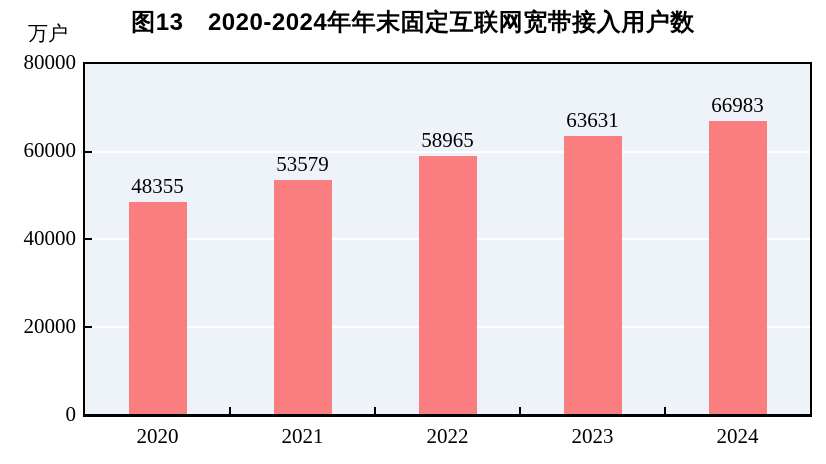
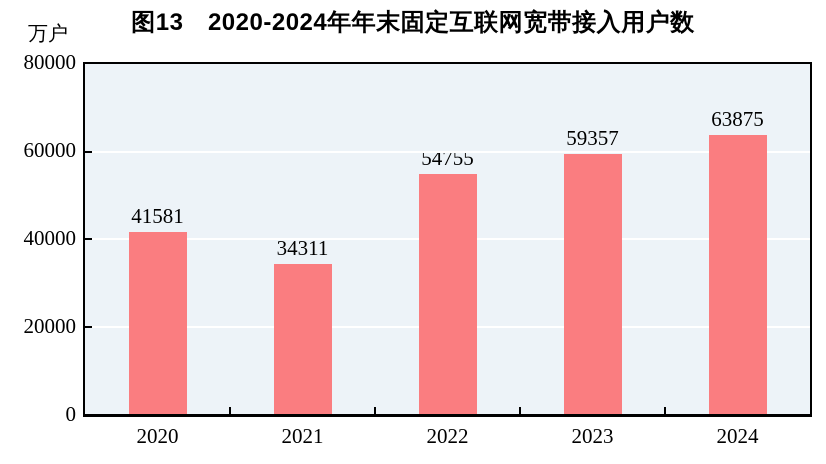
2020: 48355 -> 41581
2021: 53579 -> 34311
2022: 58965 -> 54755
2023: 63631 -> 59357
2024: 66983 -> 63875
